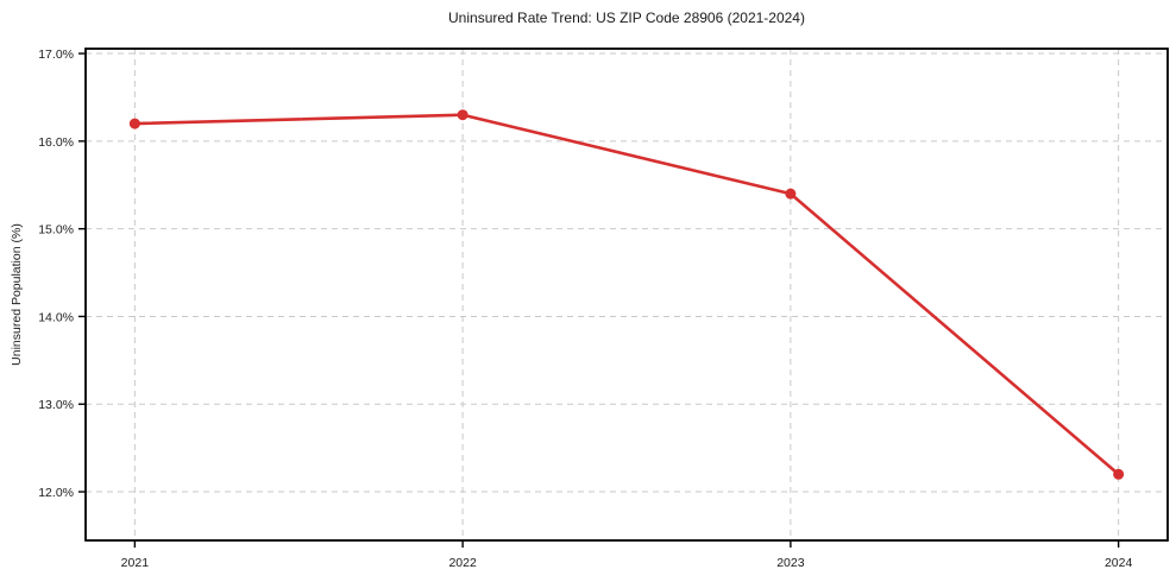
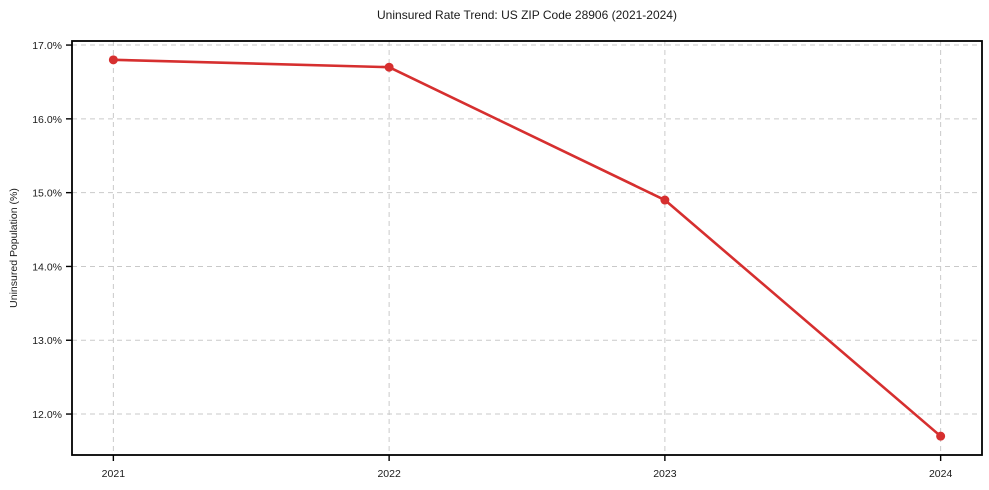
2021: 16.2% -> 16.8%
2022: 16.3% -> 16.7%
2023: 15.4% -> 14.9%
2024: 12.2% -> 11.7%
